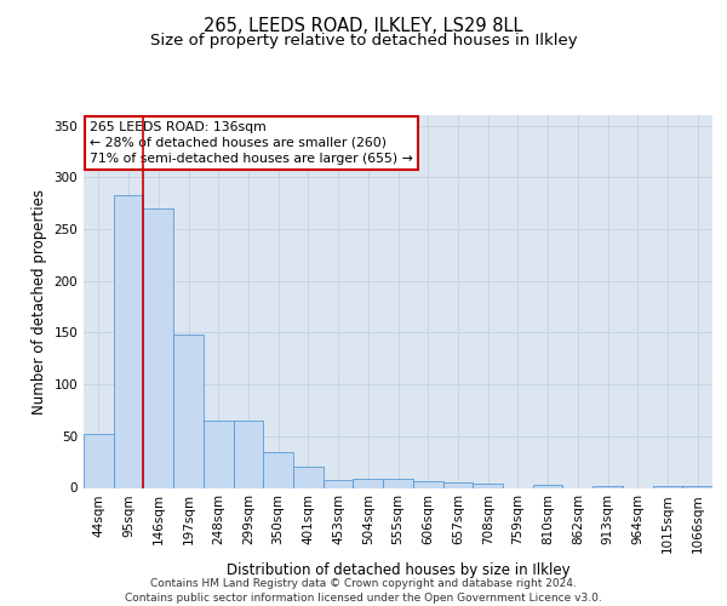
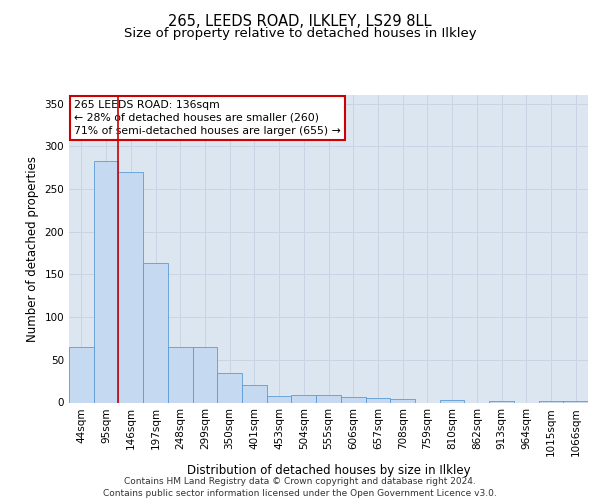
44sqm: 52 -> 65
197sqm: 148 -> 163
